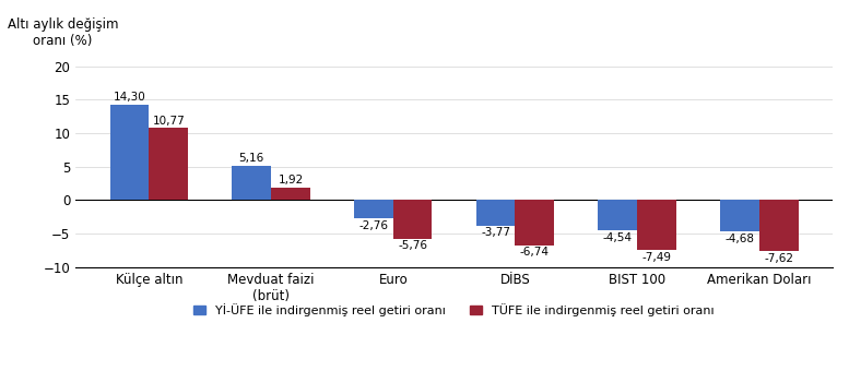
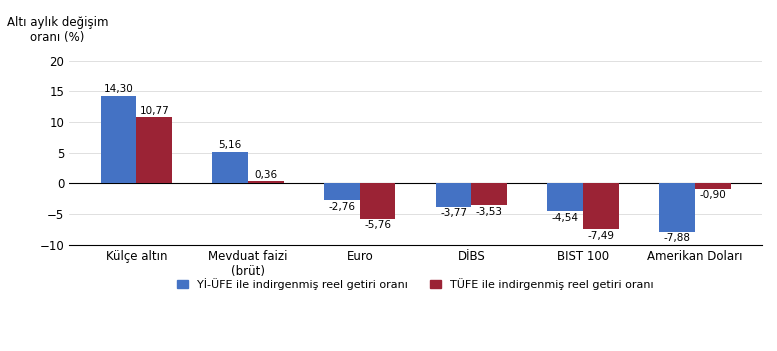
TÜFE ile indirgenmiş reel getiri oranı/Mevduat faizi (brüt): 1,92 -> 0,36
TÜFE ile indirgenmiş reel getiri oranı/DİBS: -6,74 -> -3,53
Yİ-ÜFE ile indirgenmiş reel getiri oranı/Amerikan Doları: -4,68 -> -7,88
TÜFE ile indirgenmiş reel getiri oranı/Amerikan Doları: -7,62 -> -0,90
